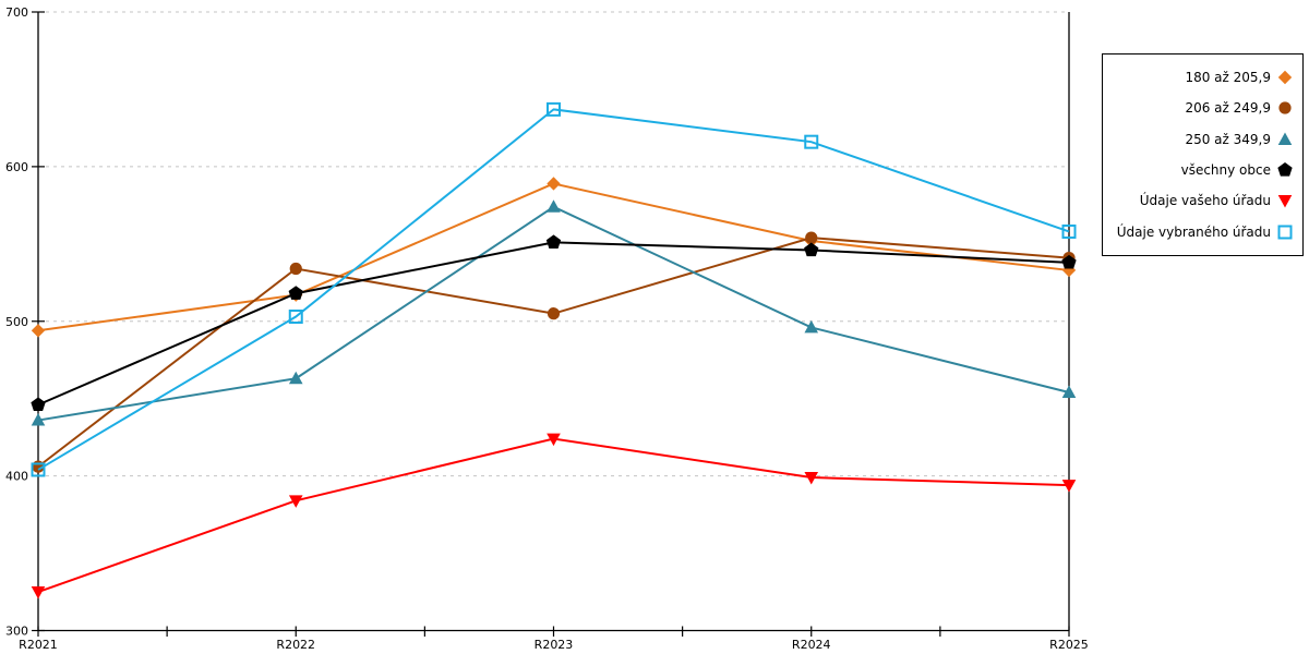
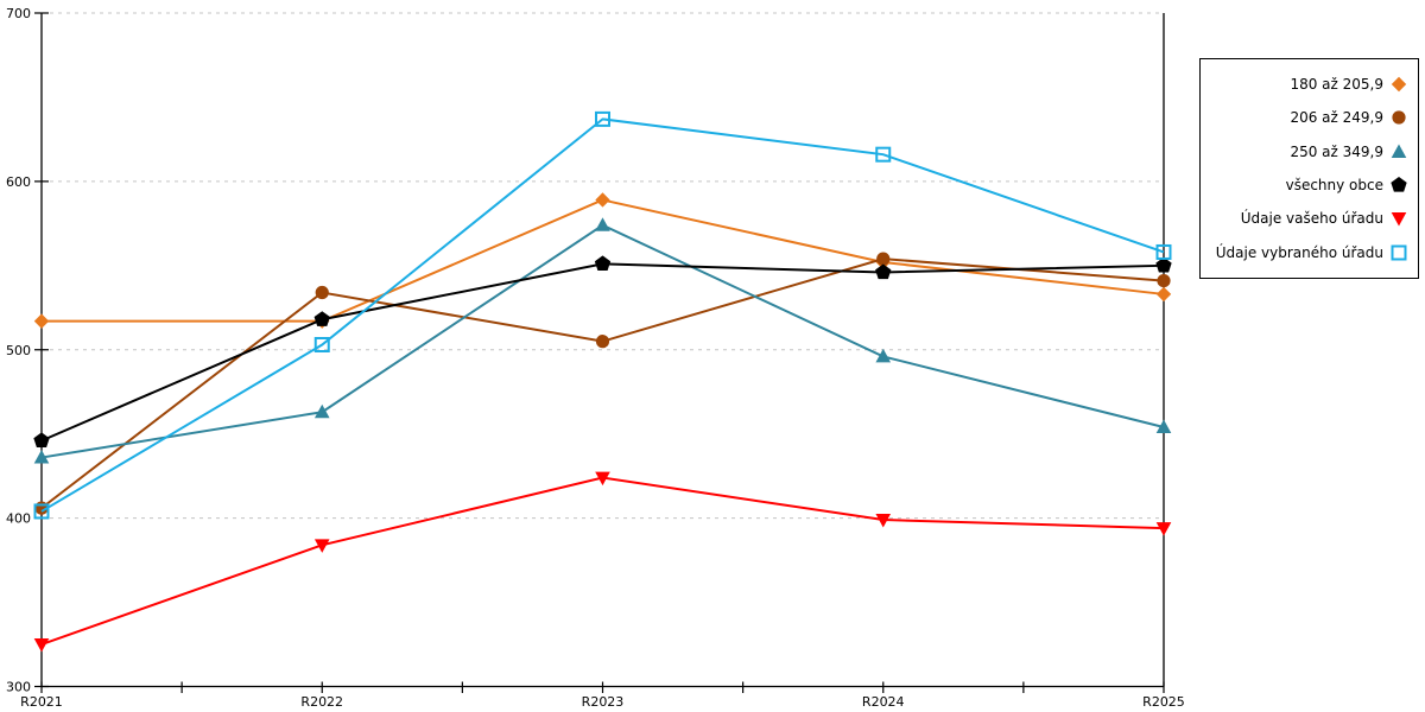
180 až 205,9/R2021: 494 -> 517
všechny obce/R2025: 538 -> 550
